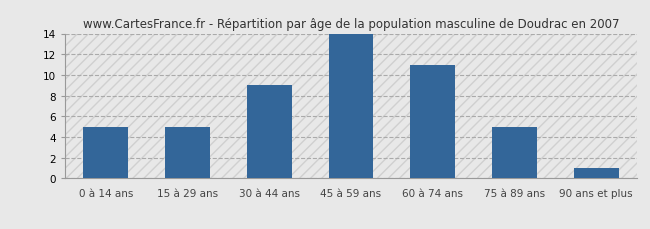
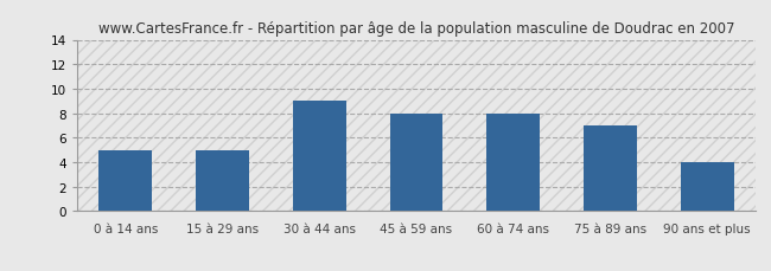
45 à 59 ans: 14 -> 8
60 à 74 ans: 11 -> 8
75 à 89 ans: 5 -> 7
90 ans et plus: 1 -> 4
